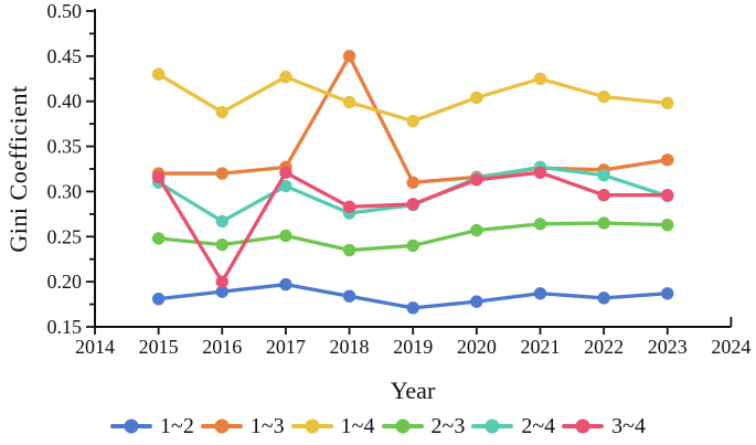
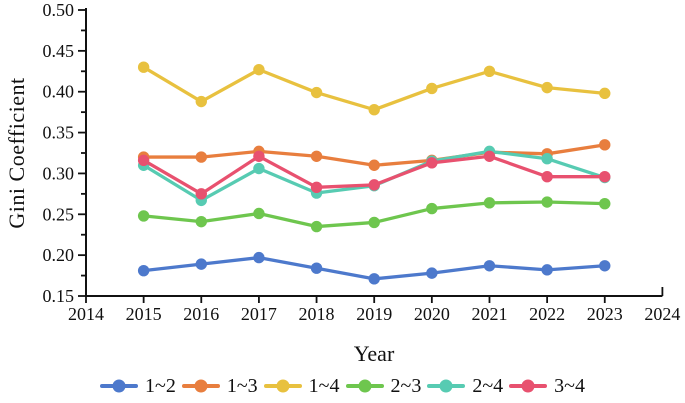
3~4/2016: 0.20 -> 0.28
1~3/2018: 0.45 -> 0.32
